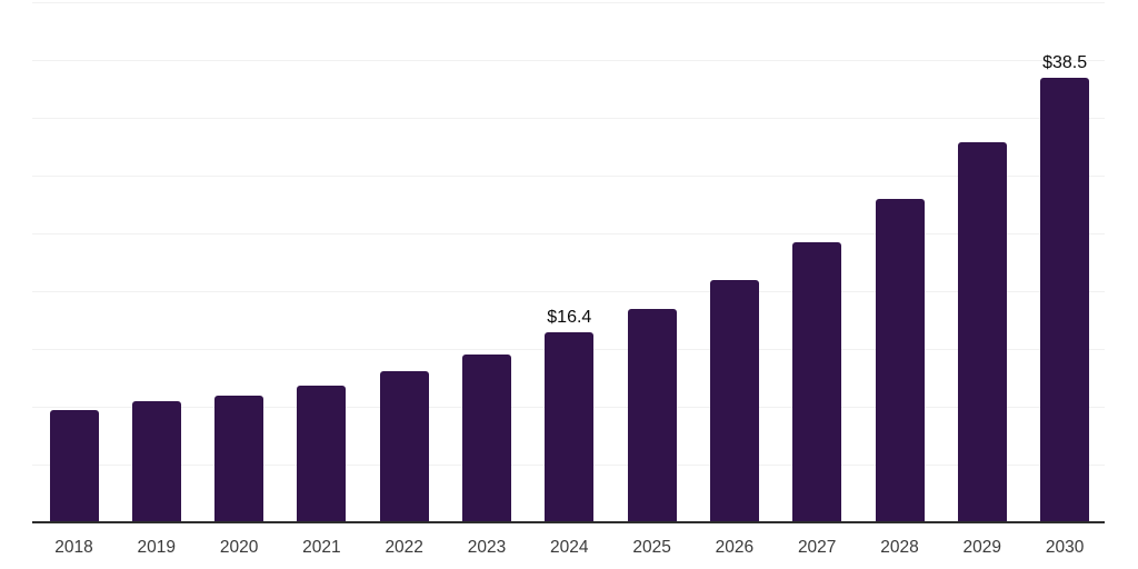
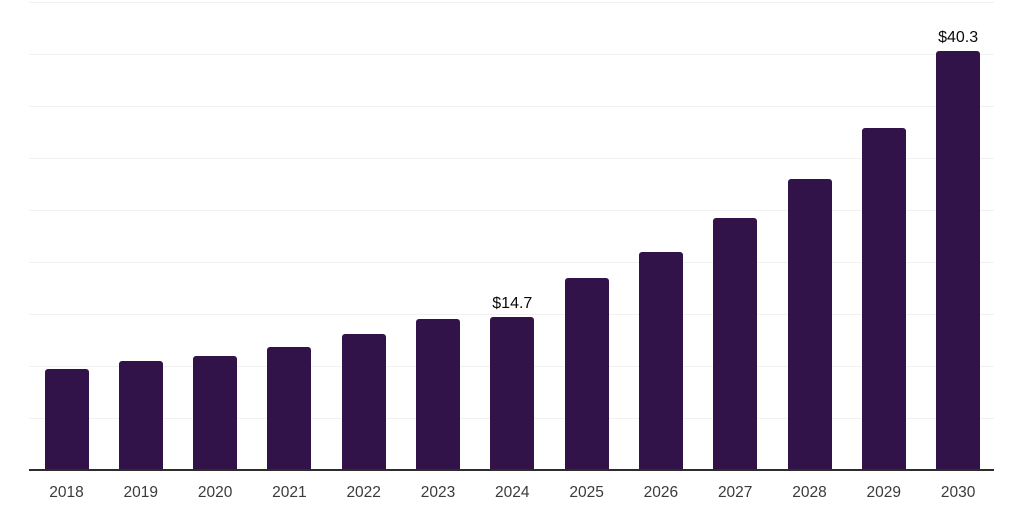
2024: $16.4 -> $14.7
2030: $38.5 -> $40.3
